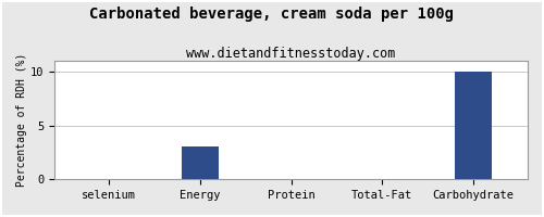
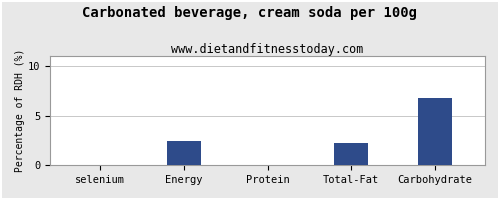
Energy: 3.0 -> 2.4
Total-Fat: 0.1 -> 2.2
Carbohydrate: 10.0 -> 6.8
